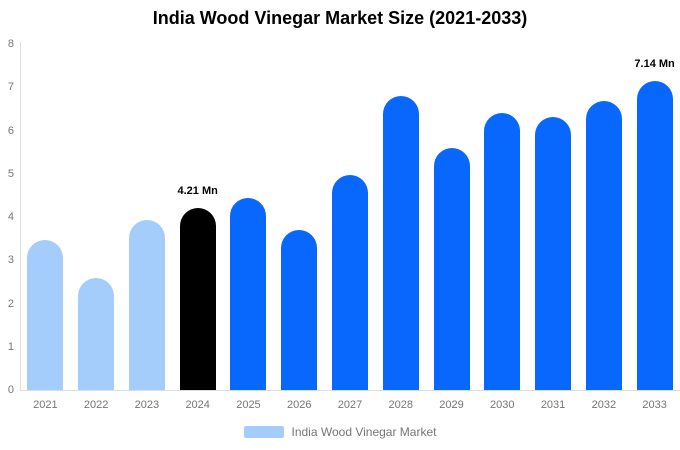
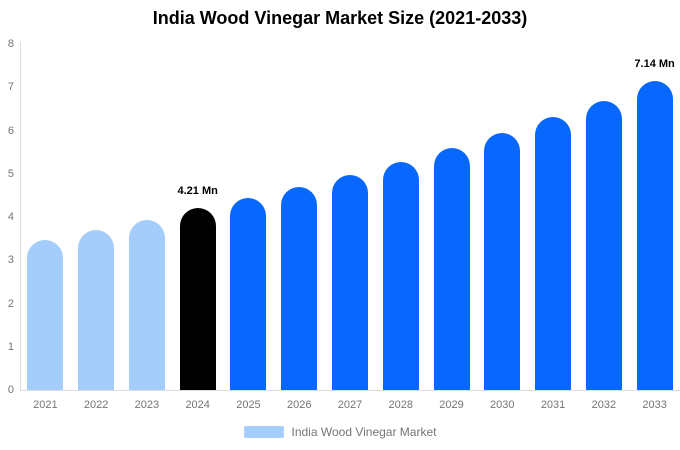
2022: 2.6 -> 3.7
2026: 3.7 -> 4.7
2028: 6.8 -> 5.3
2030: 6.4 -> 5.9
